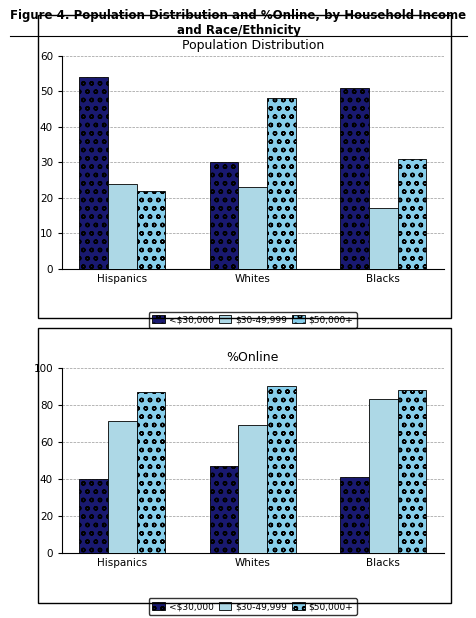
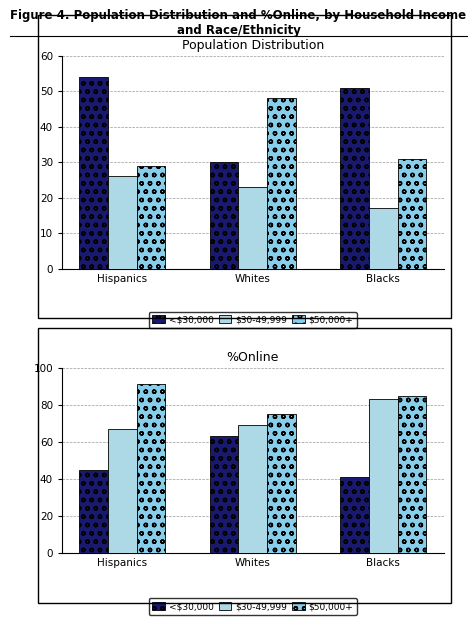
Population Distribution/$30-49,999/Hispanics: 24 -> 26
Population Distribution/$50,000+/Hispanics: 22 -> 29
%Online/<$30,000/Hispanics: 40 -> 45
%Online/$30-49,999/Hispanics: 71 -> 67
%Online/$50,000+/Hispanics: 87 -> 91
%Online/<$30,000/Whites: 47 -> 63
%Online/$50,000+/Whites: 90 -> 75
%Online/$50,000+/Blacks: 88 -> 85
